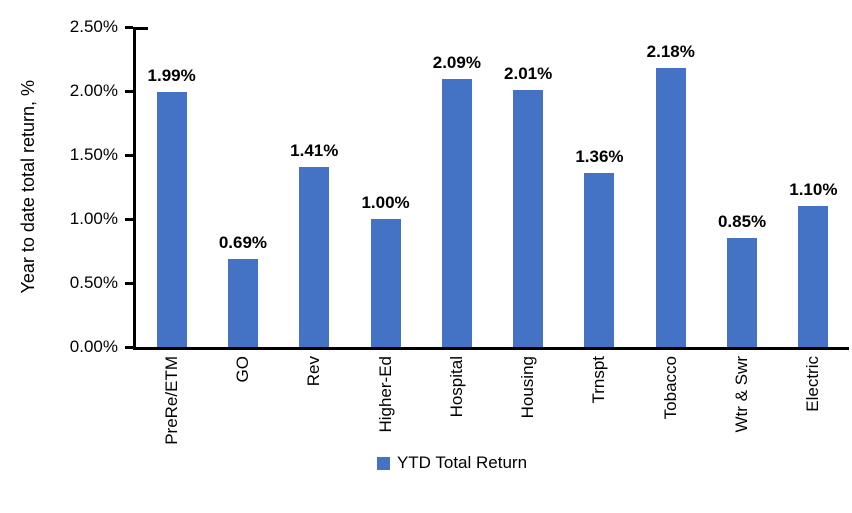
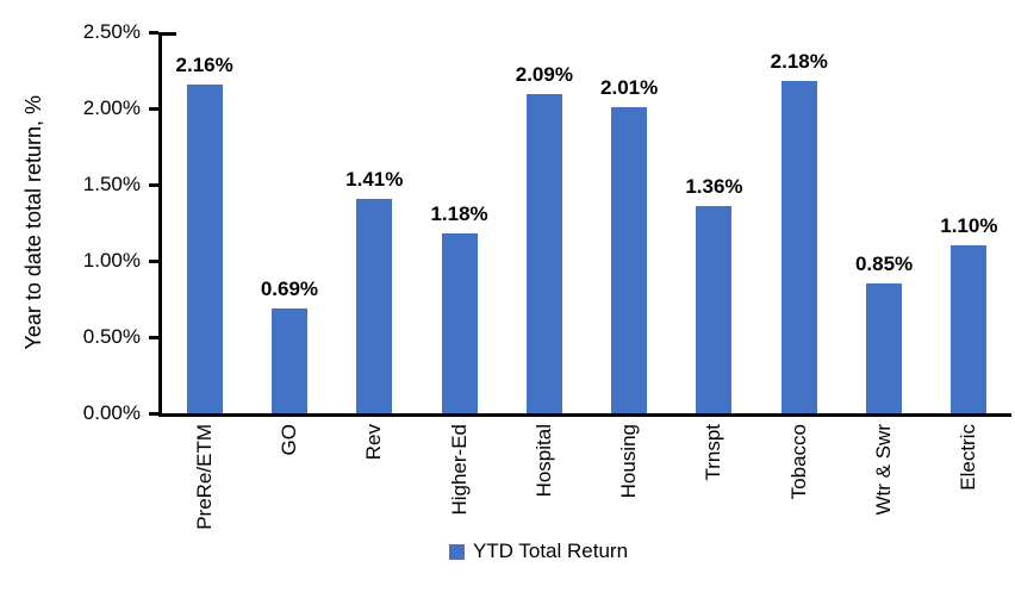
PreRe/ETM: 1.99% -> 2.16%
Higher-Ed: 1.00% -> 1.18%
